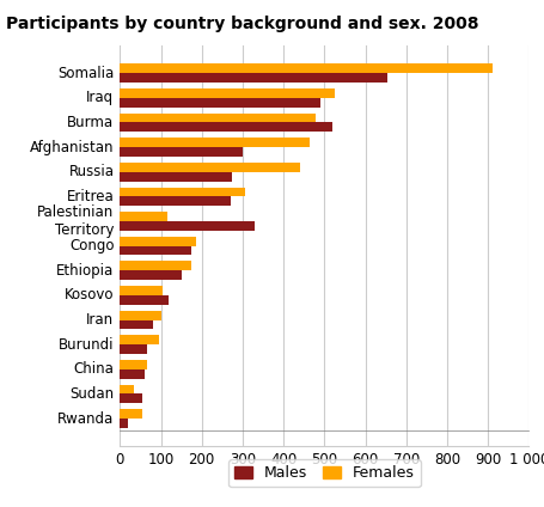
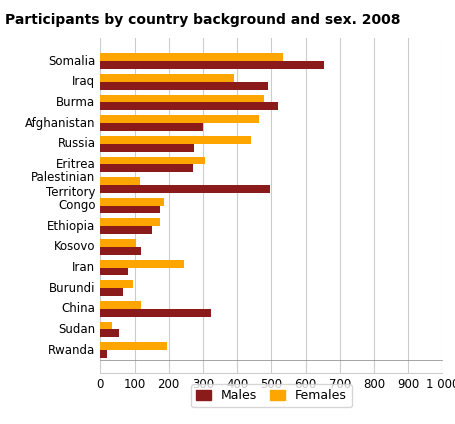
Females/Somalia: 910 -> 535
Females/Iraq: 525 -> 390
Males/Palestinian Territory: 330 -> 495
Females/Iran: 100 -> 245
Females/China: 65 -> 120
Males/China: 60 -> 325
Females/Rwanda: 55 -> 195
